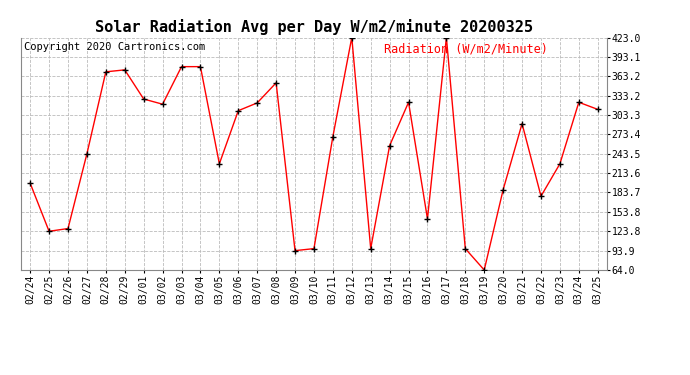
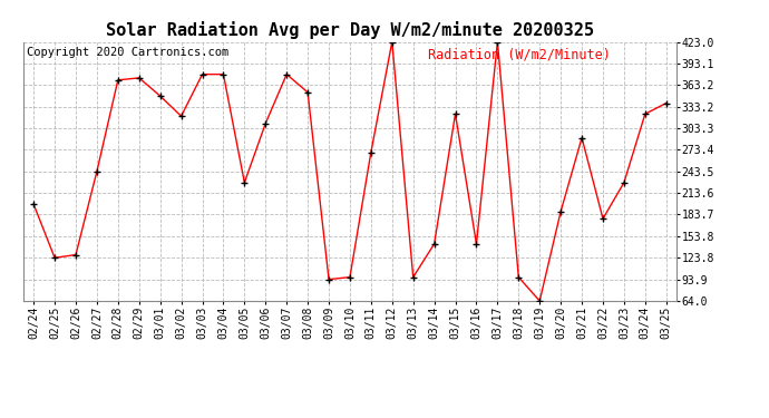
03/01: 328 -> 348
03/07: 322 -> 378
03/14: 256 -> 143
03/25: 312 -> 338
